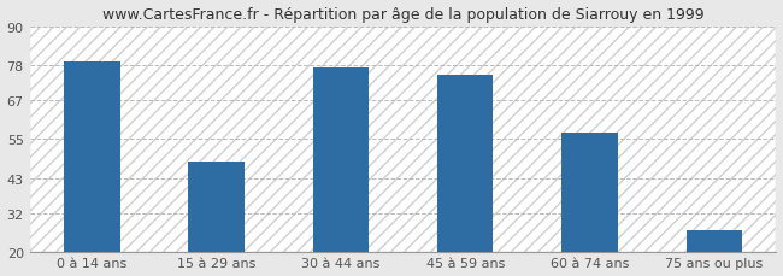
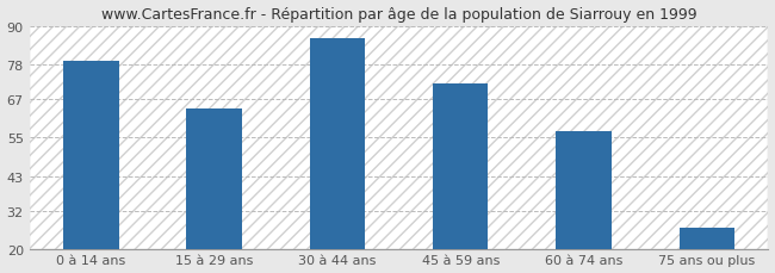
15 à 29 ans: 48 -> 64
30 à 44 ans: 77 -> 86
45 à 59 ans: 75 -> 72
